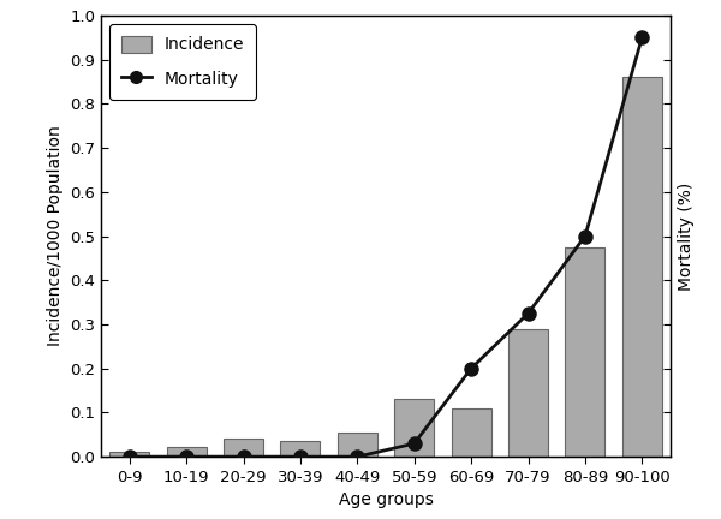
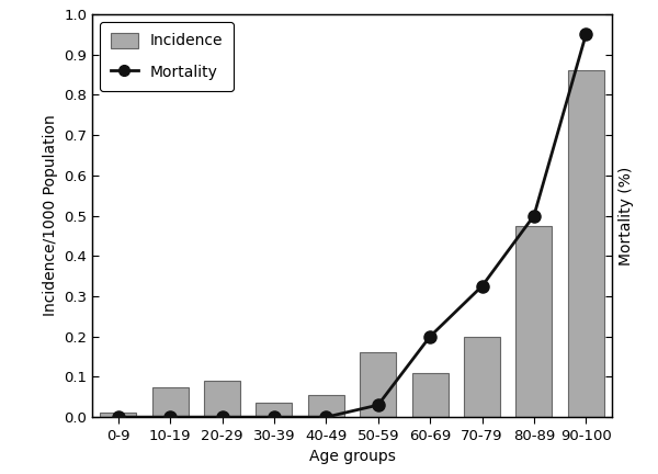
Incidence/10-19: 0.022 -> 0.075
Incidence/20-29: 0.042 -> 0.090
Incidence/50-59: 0.130 -> 0.160
Incidence/70-79: 0.290 -> 0.200
